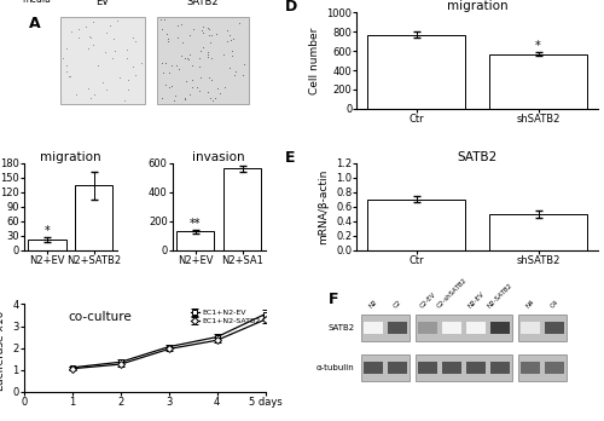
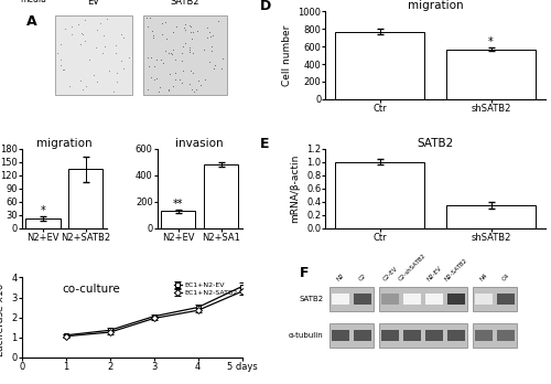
invasion/N2+SA1: 560 -> 480
SATB2/Ctr: 0.70 -> 1.00
SATB2/shSATB2: 0.50 -> 0.35
